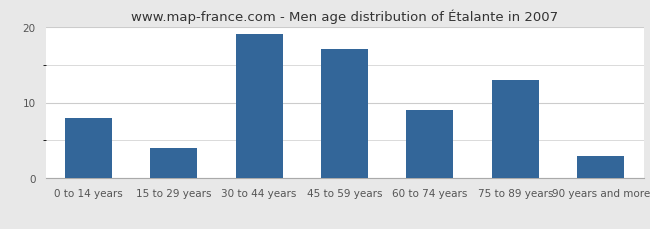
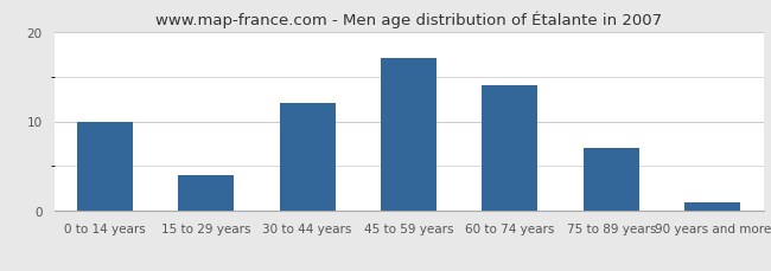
0 to 14 years: 8 -> 10
30 to 44 years: 19 -> 12
60 to 74 years: 9 -> 14
75 to 89 years: 13 -> 7
90 years and more: 3 -> 1
